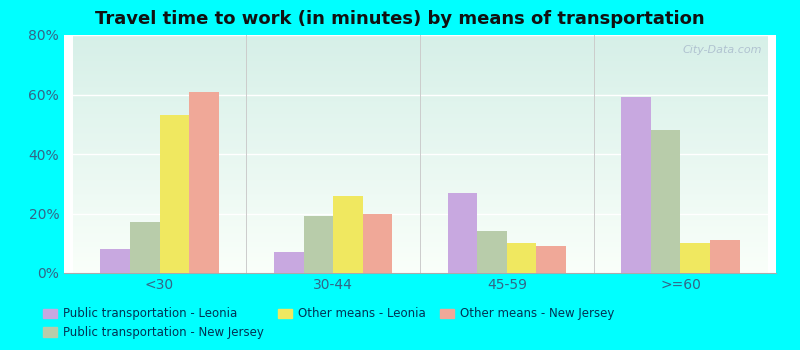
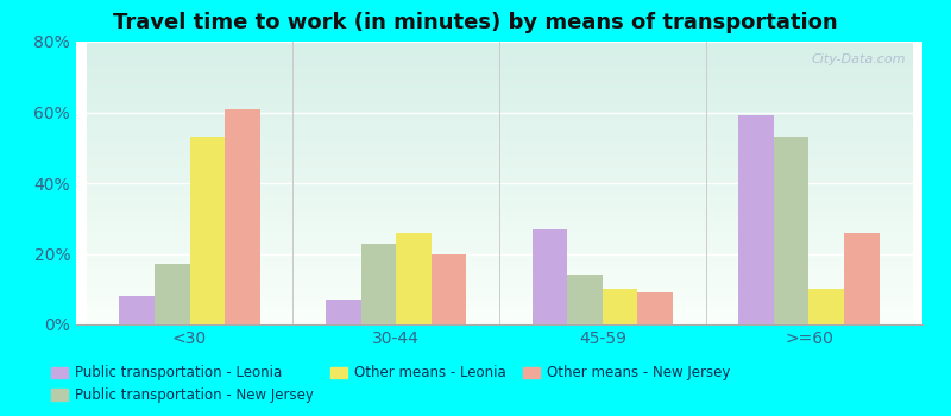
Public transportation - New Jersey/30-44: 19% -> 23%
Public transportation - New Jersey/>=60: 48% -> 53%
Other means - New Jersey/>=60: 11% -> 26%
